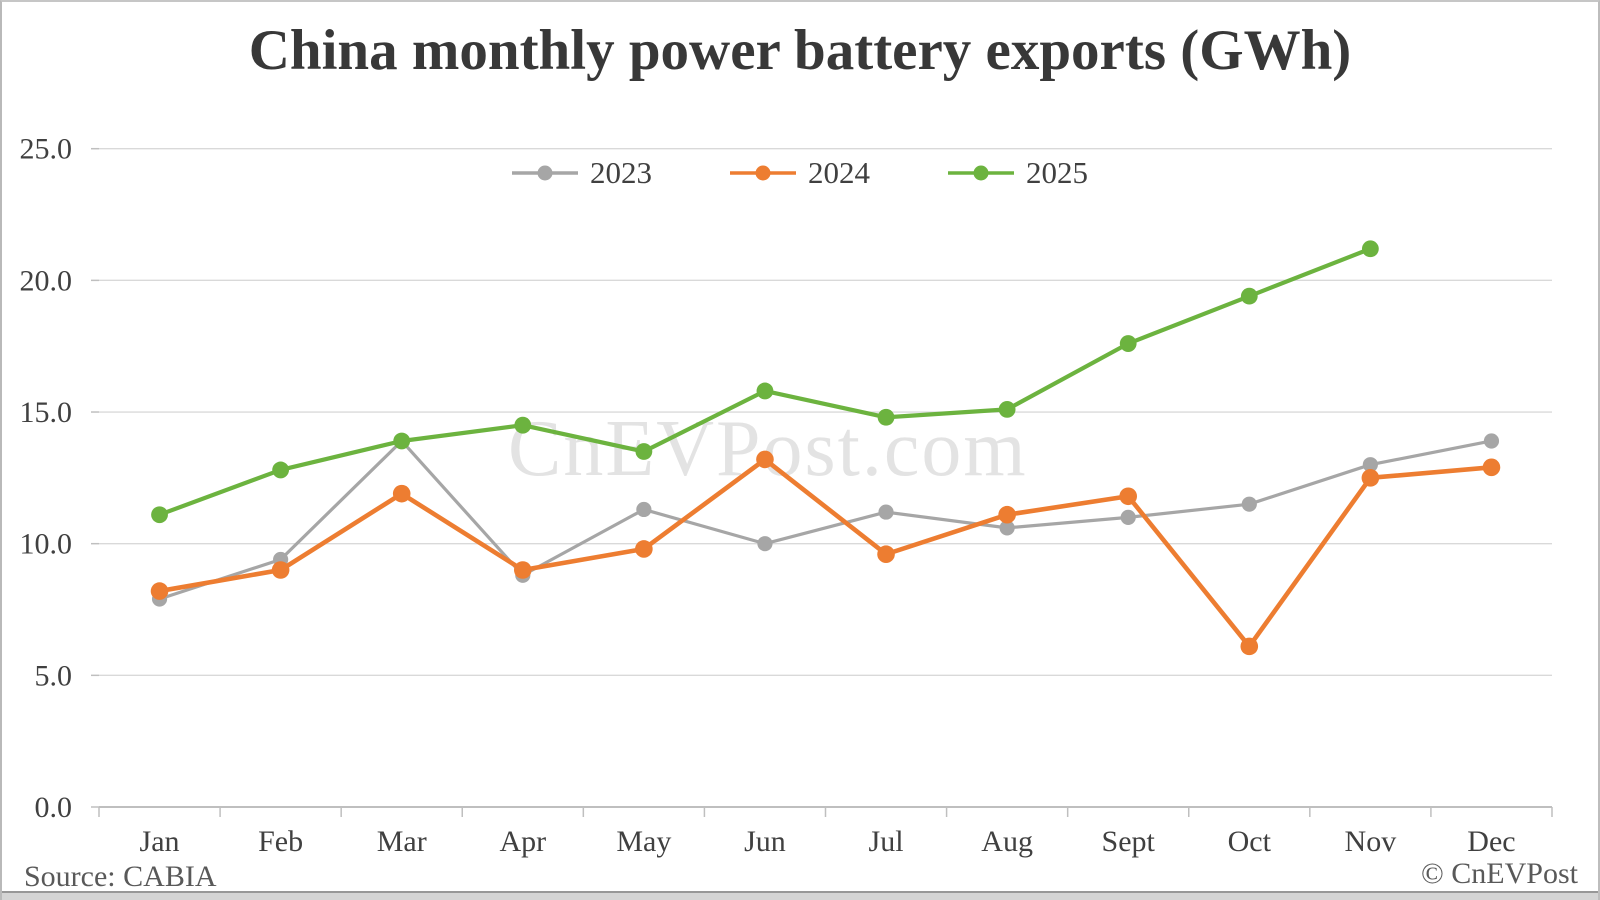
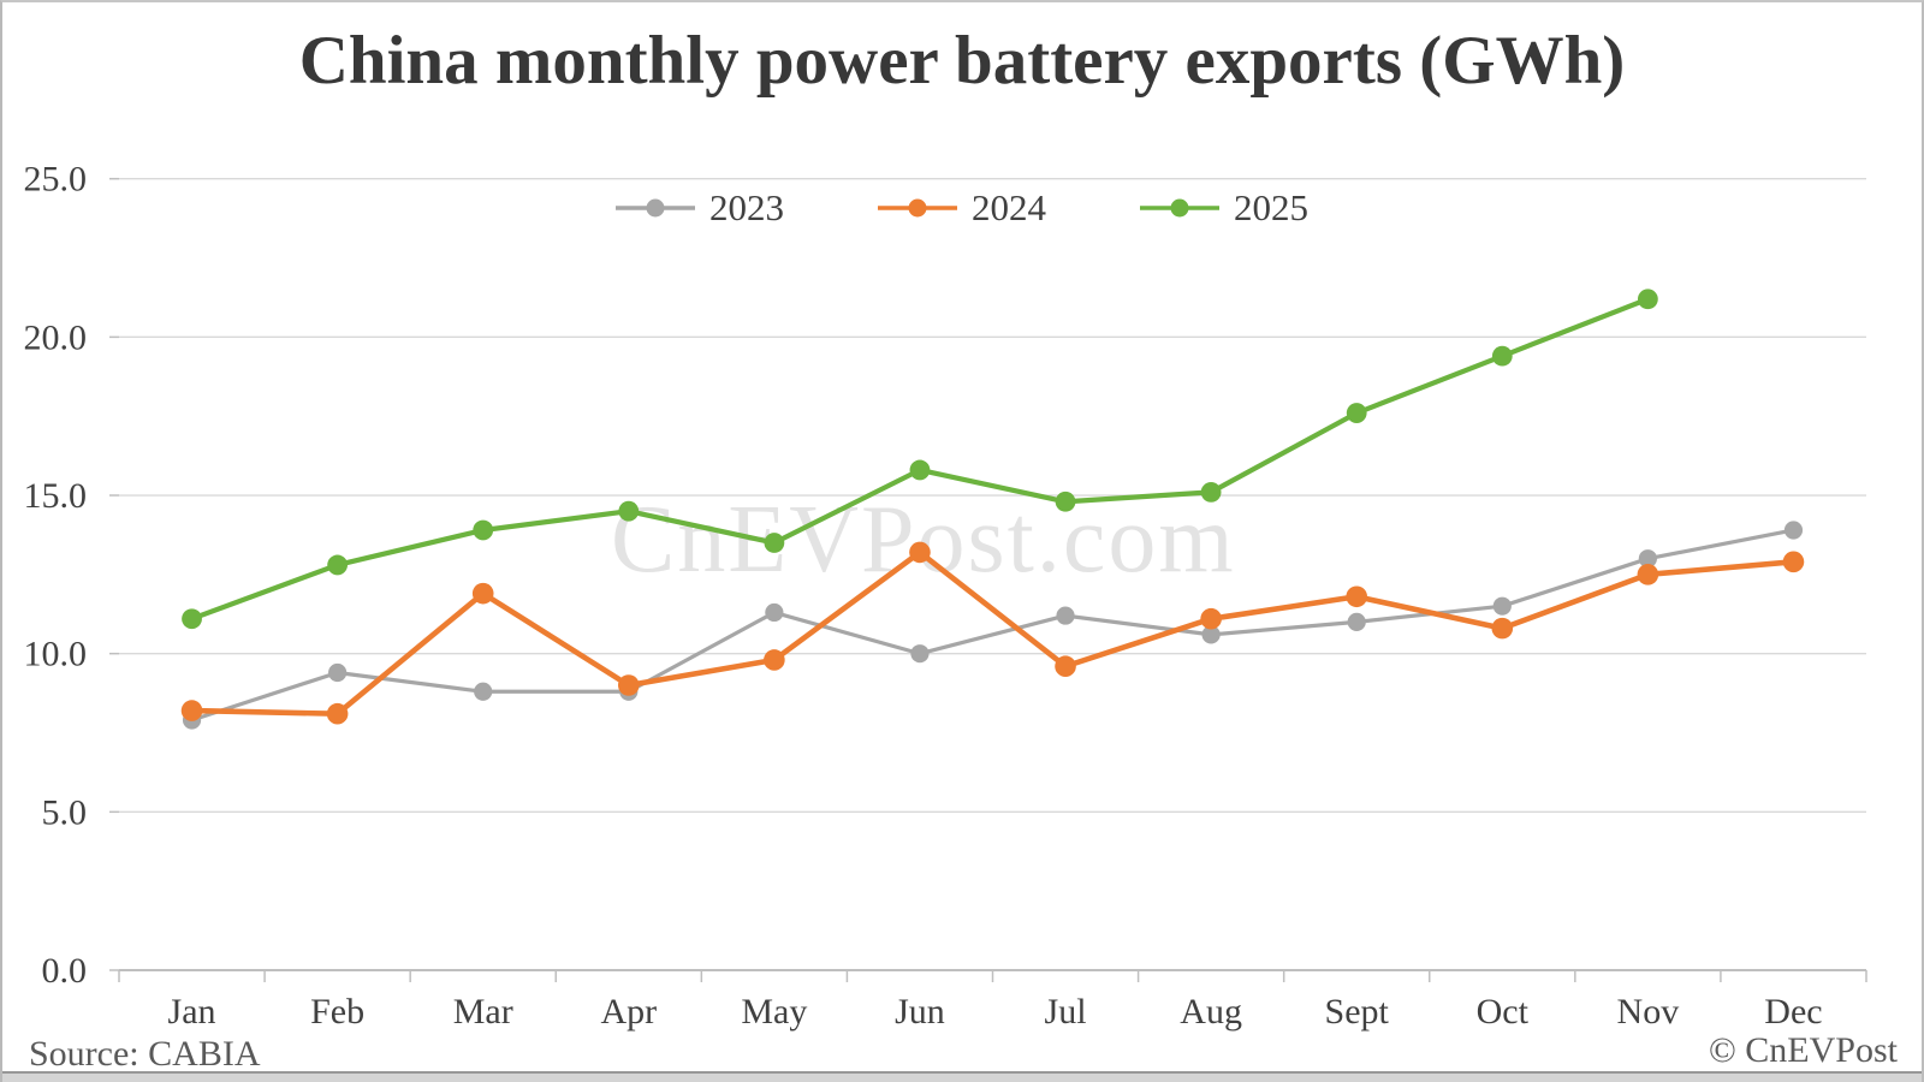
2024/Feb: 9.0 -> 8.1
2023/Mar: 13.9 -> 8.8
2024/Oct: 6.1 -> 10.8
